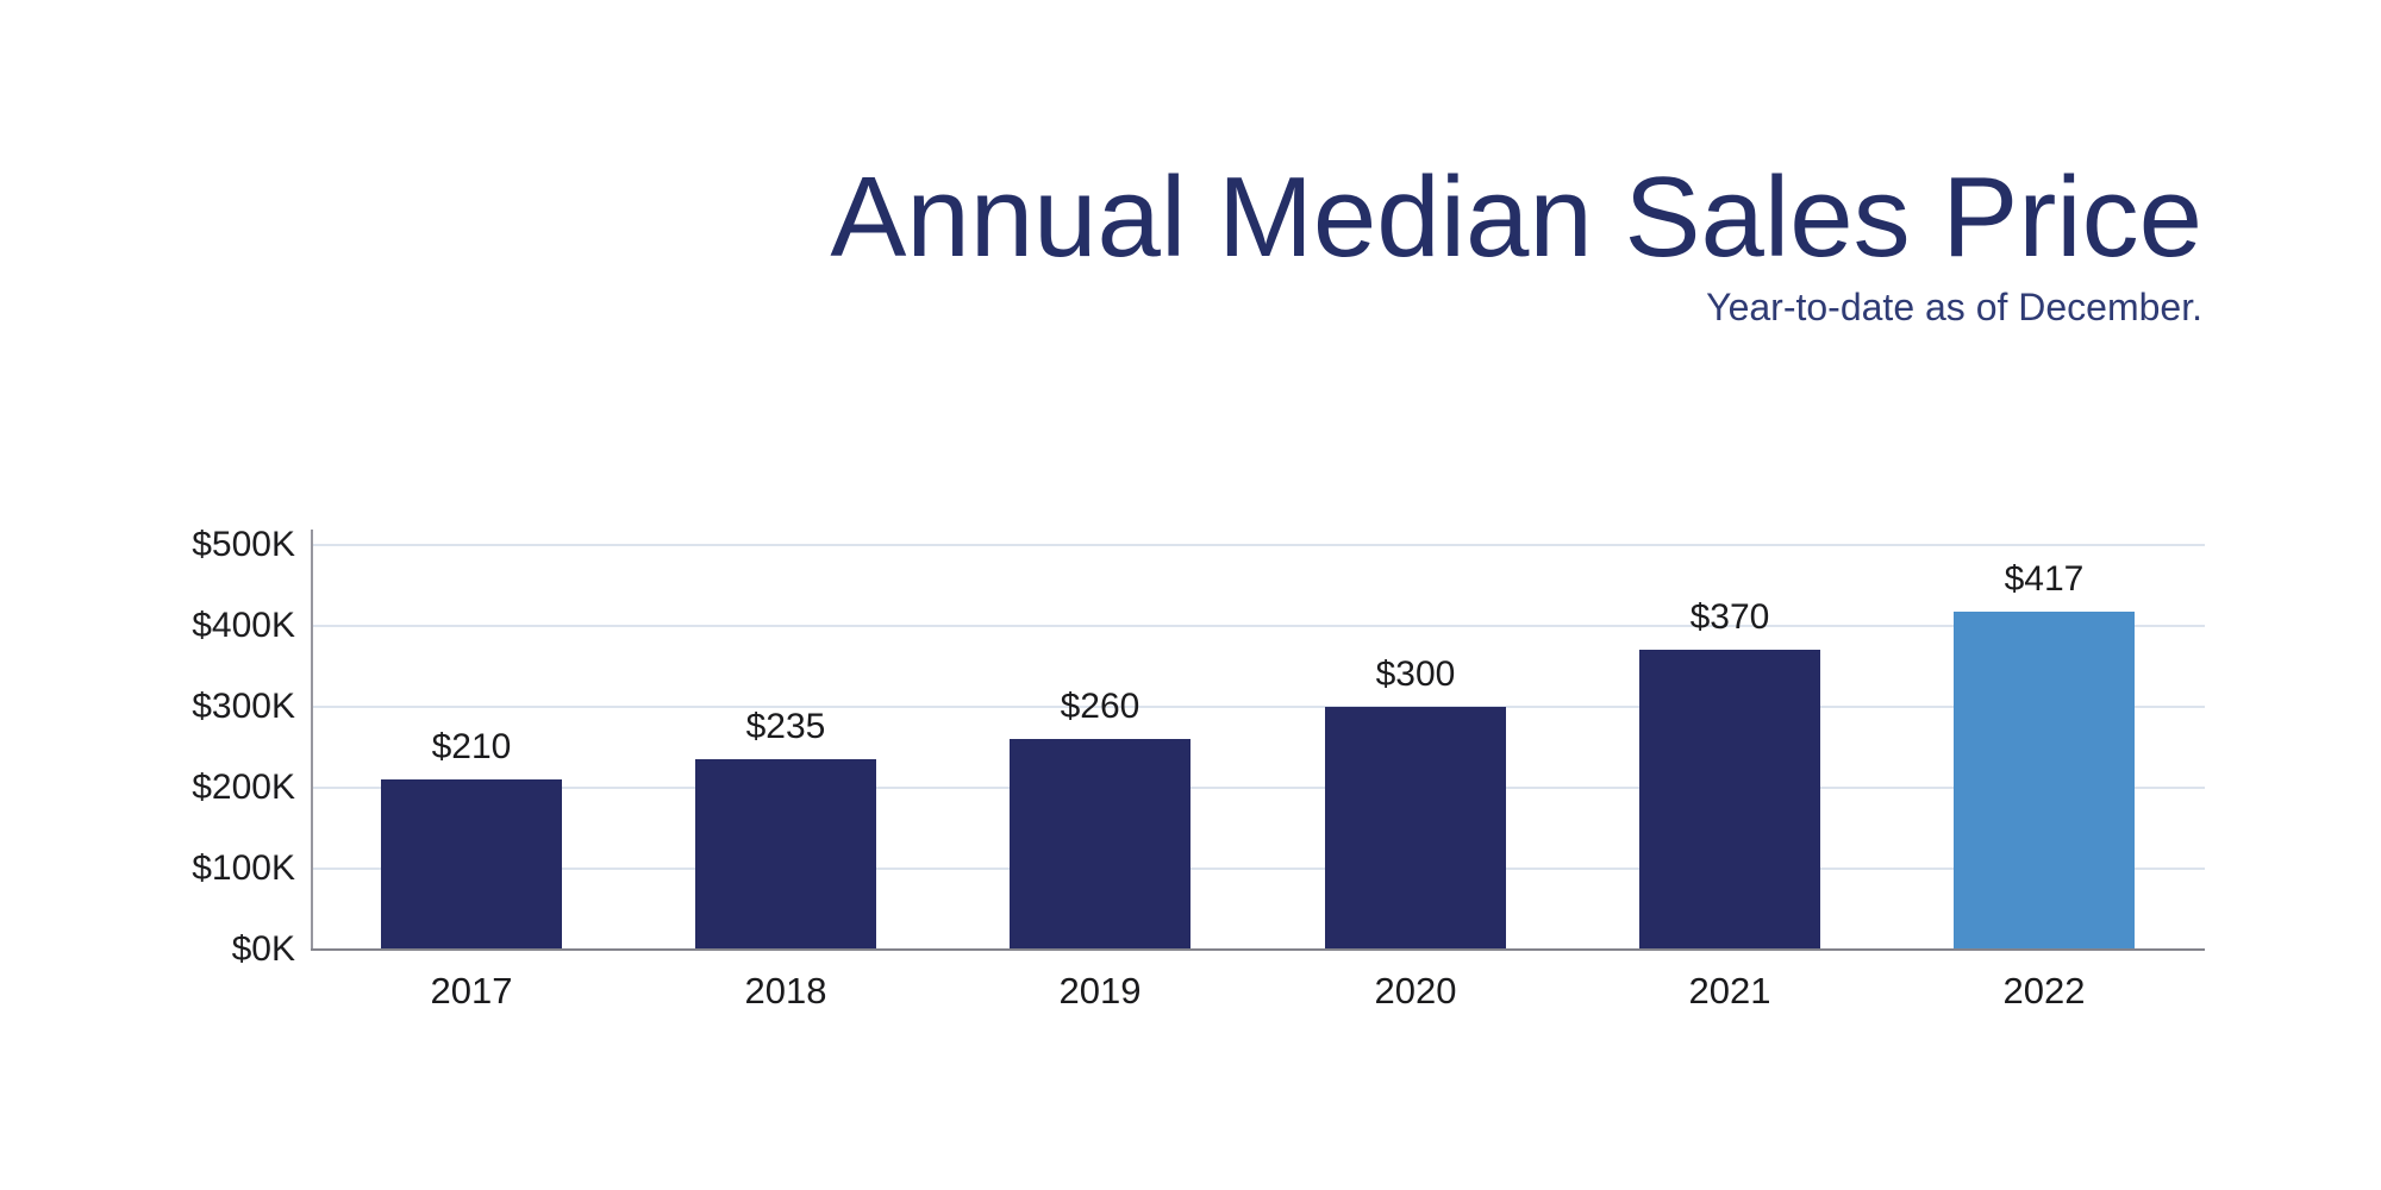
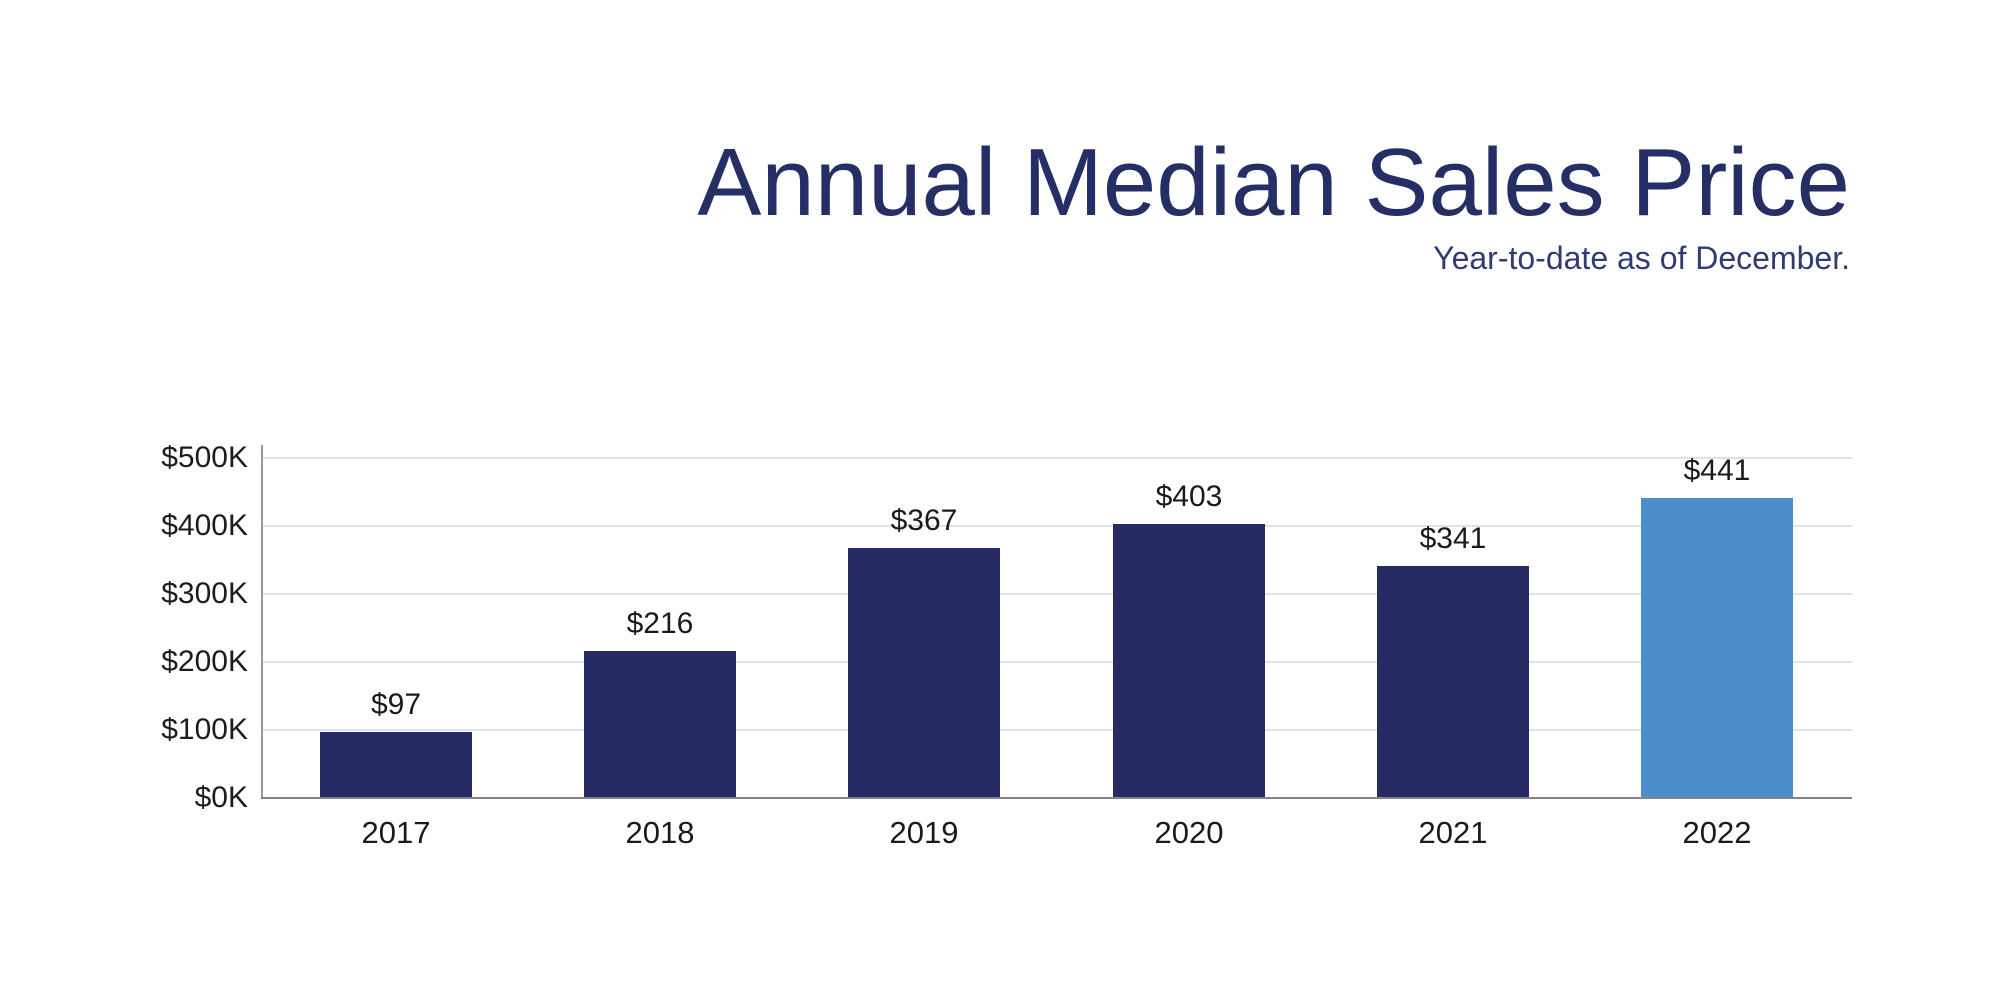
2017: $210 -> $97
2018: $235 -> $216
2019: $260 -> $367
2020: $300 -> $403
2021: $370 -> $341
2022: $417 -> $441
